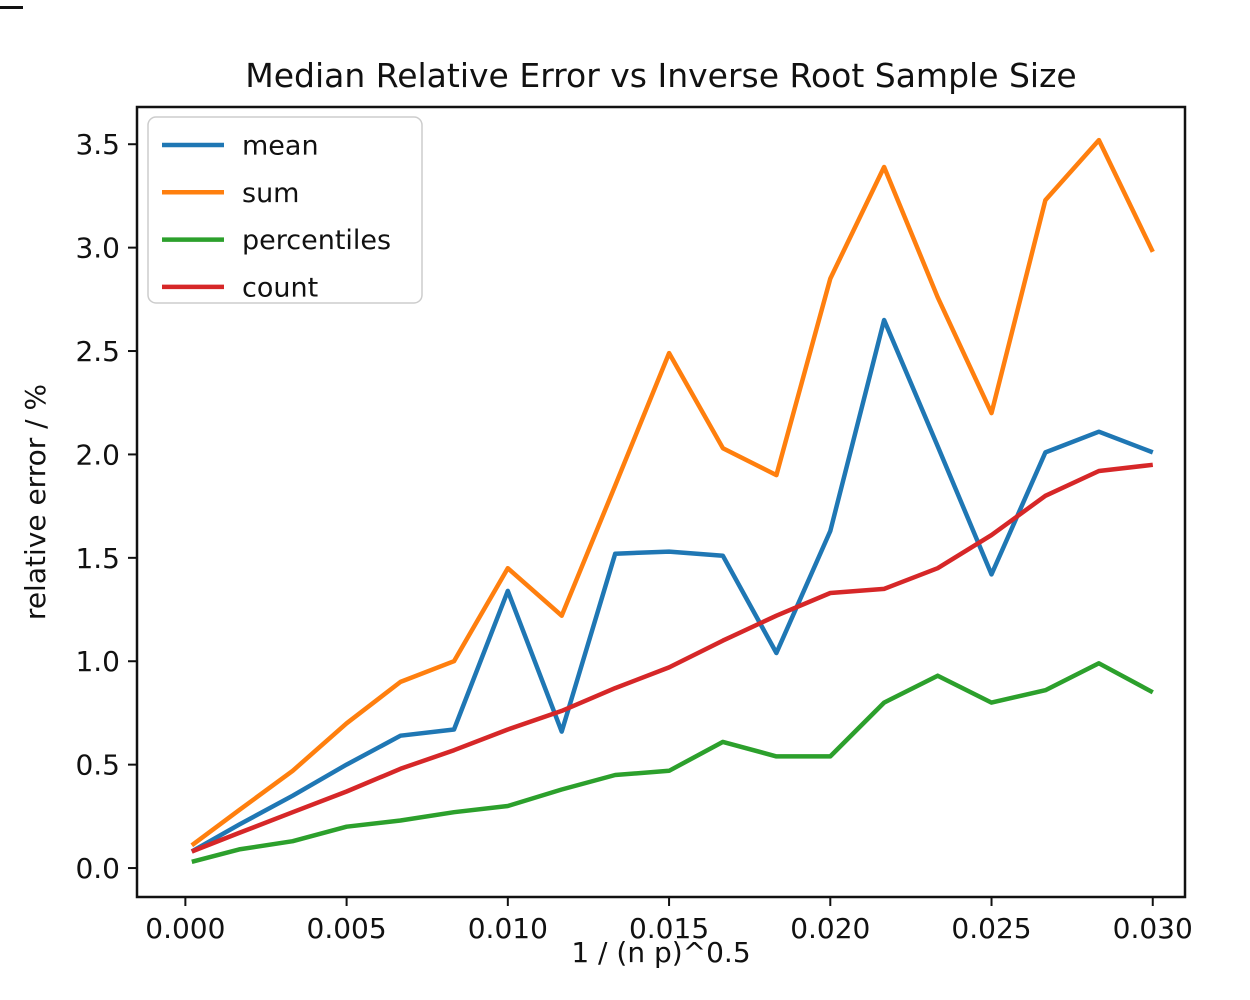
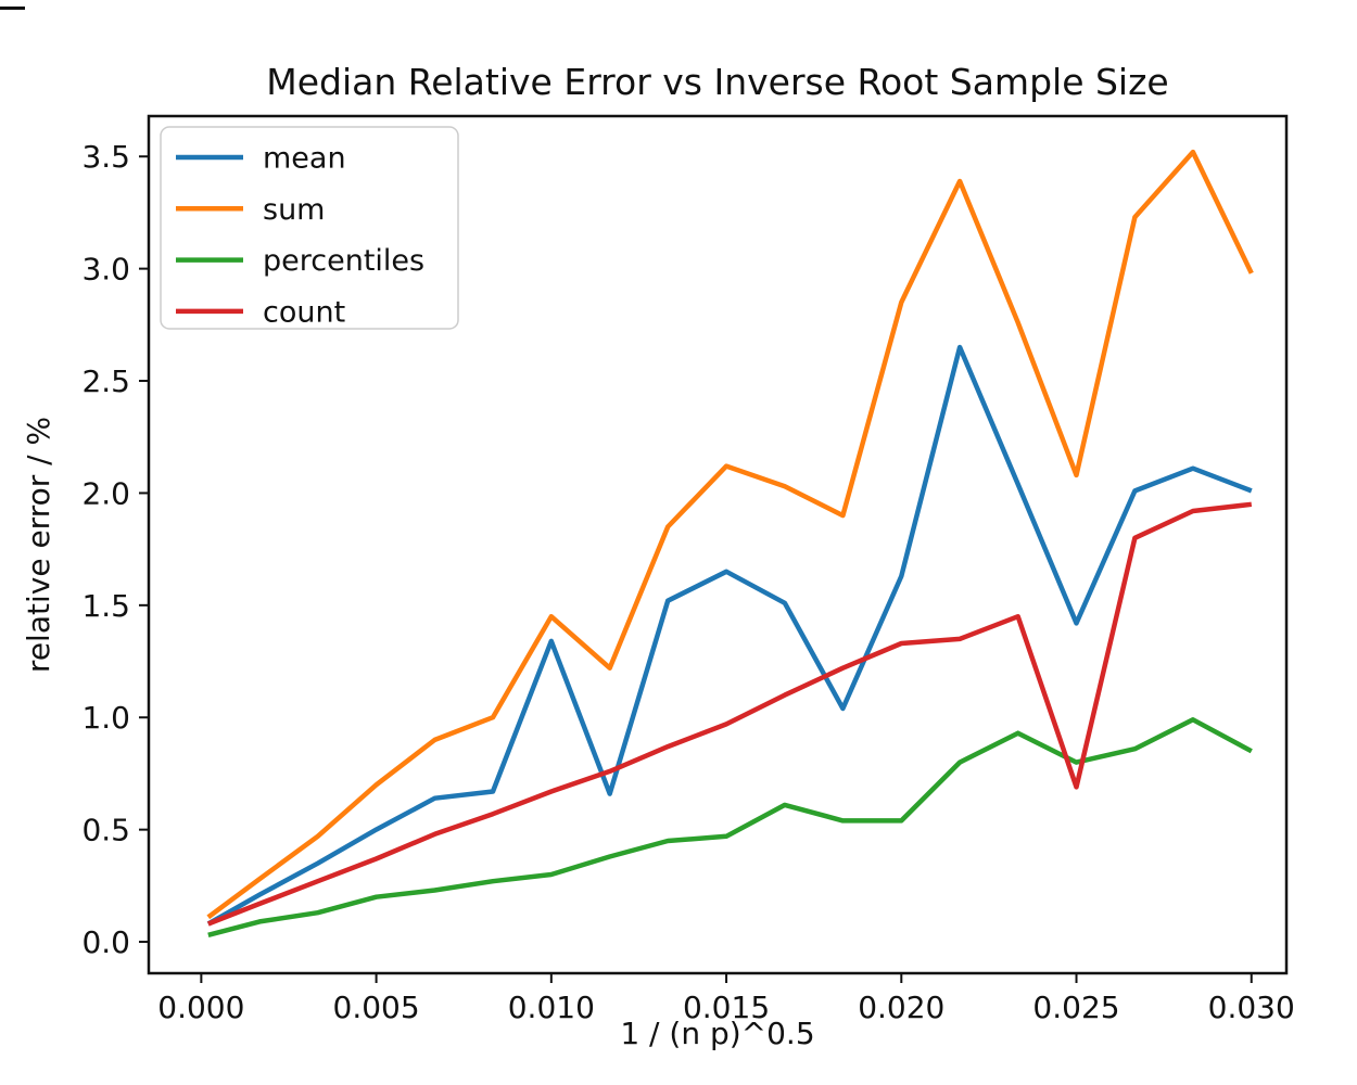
mean/0.015: 1.53 -> 1.65
sum/0.015: 2.49 -> 2.12
sum/0.025: 2.20 -> 2.08
count/0.025: 1.61 -> 0.69
